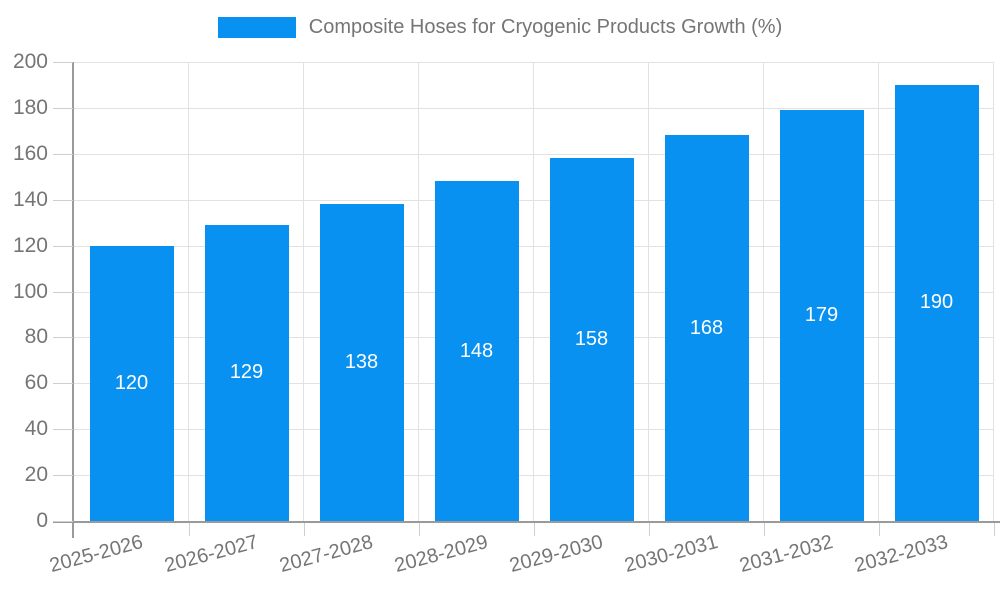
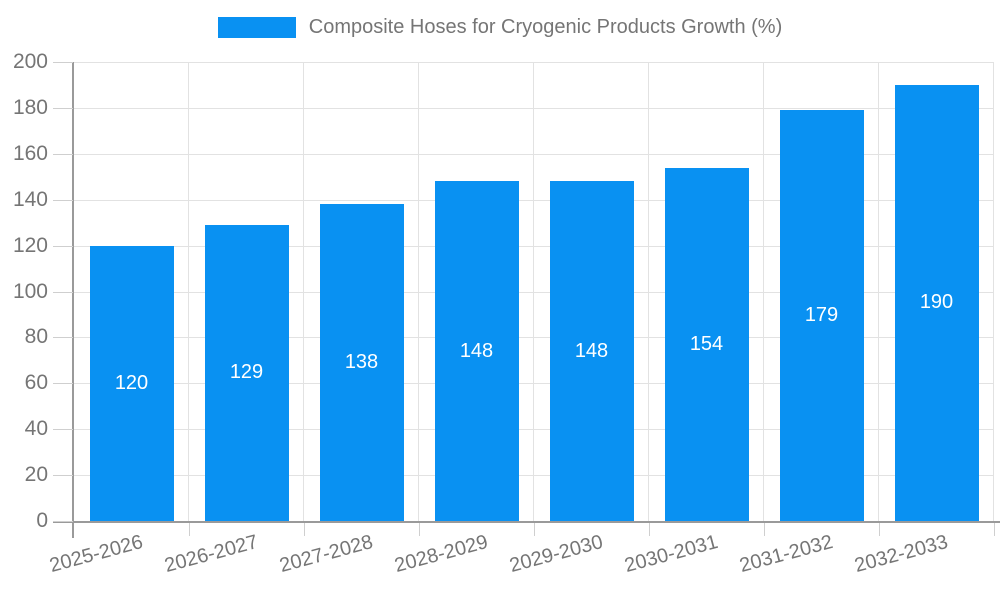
2029-2030: 158 -> 148
2030-2031: 168 -> 154
